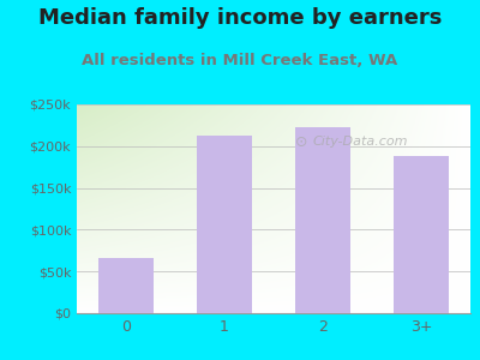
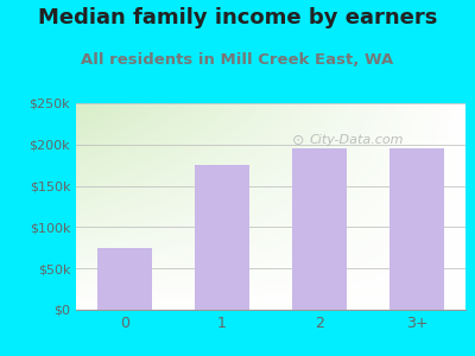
0: $66k -> $75k
1: $212k -> $175k
2: $222k -> $195k
3+: $188k -> $196k
